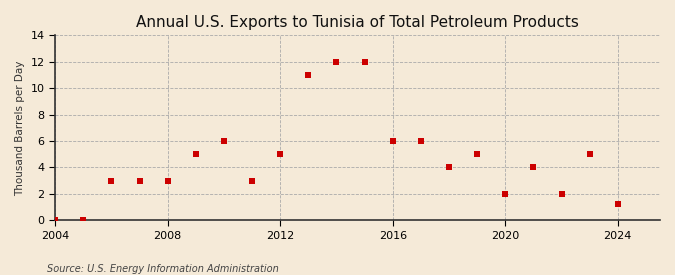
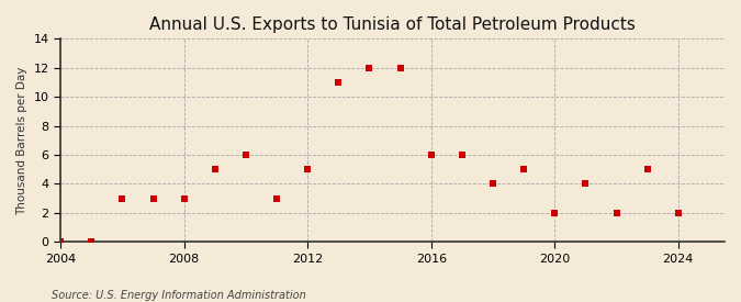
2024: 1.2 -> 2.0
